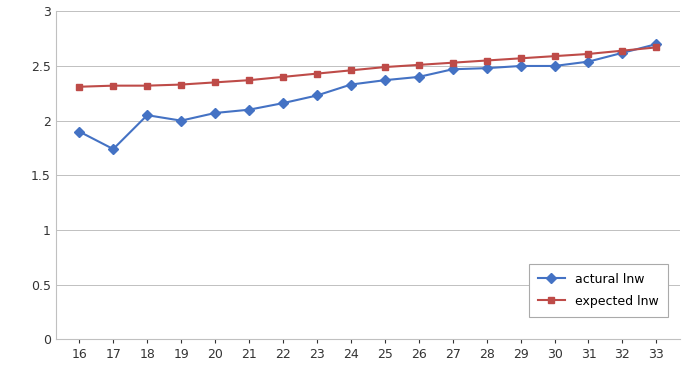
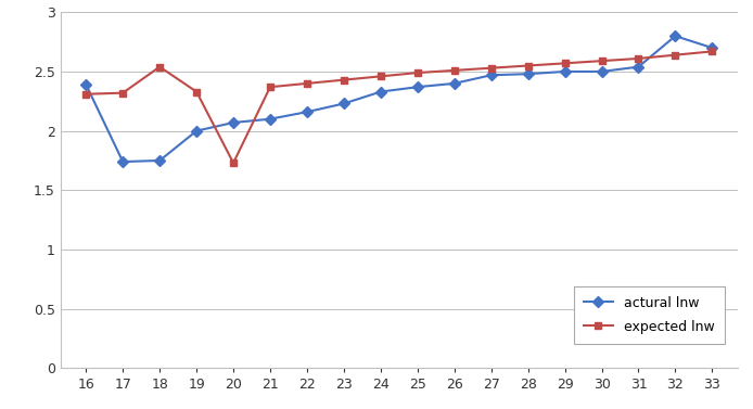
actural lnw/16: 1.90 -> 2.39
actural lnw/18: 2.05 -> 1.75
expected lnw/18: 2.32 -> 2.54
expected lnw/20: 2.35 -> 1.73
actural lnw/32: 2.62 -> 2.80
